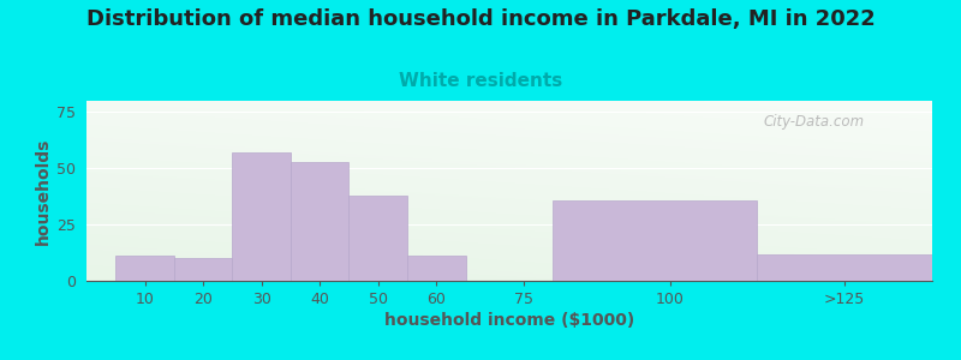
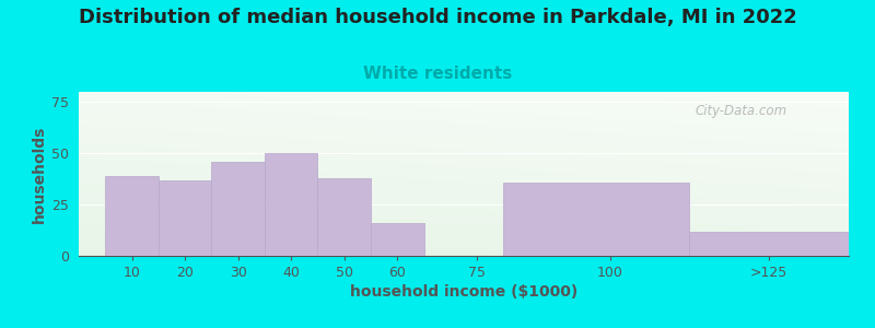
10: 11 -> 39
20: 10 -> 37
30: 57 -> 46
40: 53 -> 50
60: 11 -> 16
